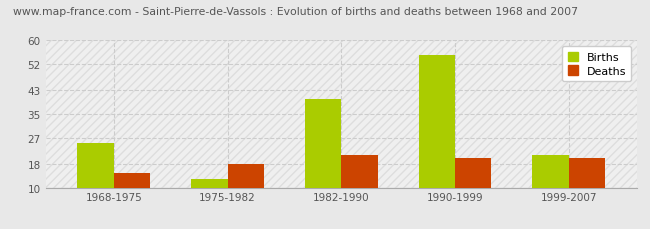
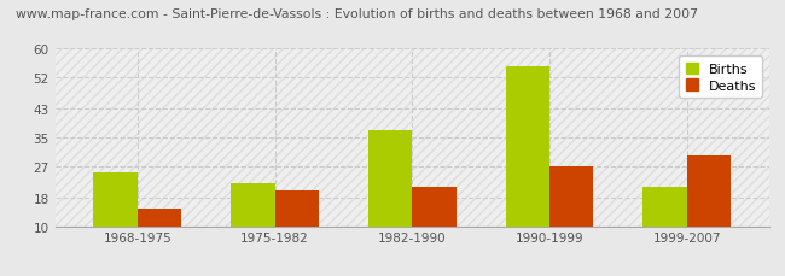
Births/1975-1982: 13 -> 22
Deaths/1975-1982: 18 -> 20
Births/1982-1990: 40 -> 37
Deaths/1990-1999: 20 -> 27
Deaths/1999-2007: 20 -> 30
